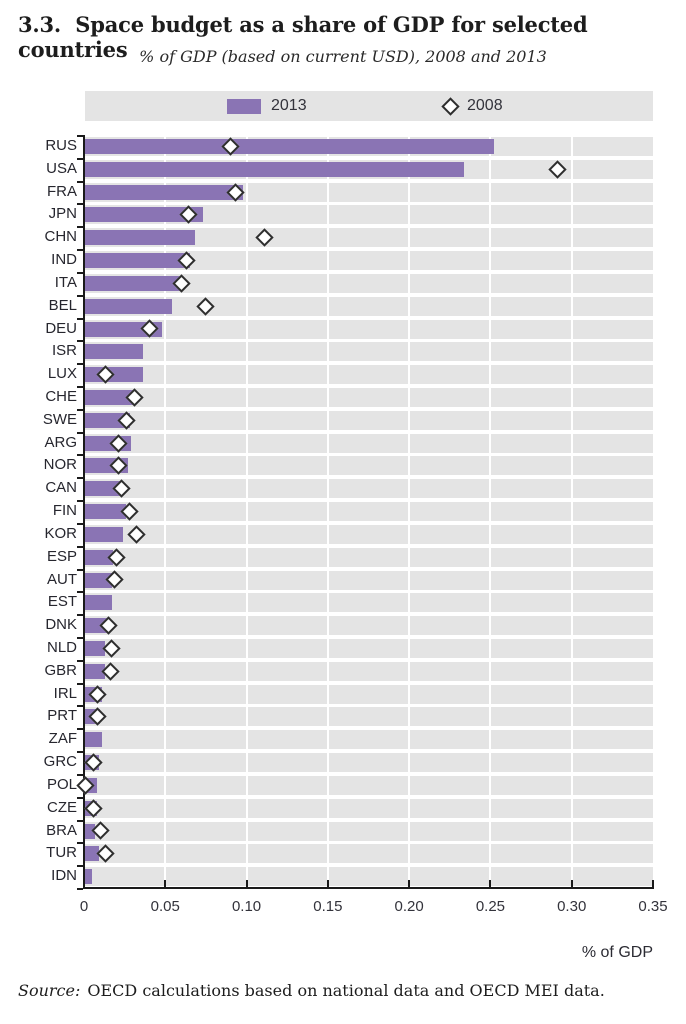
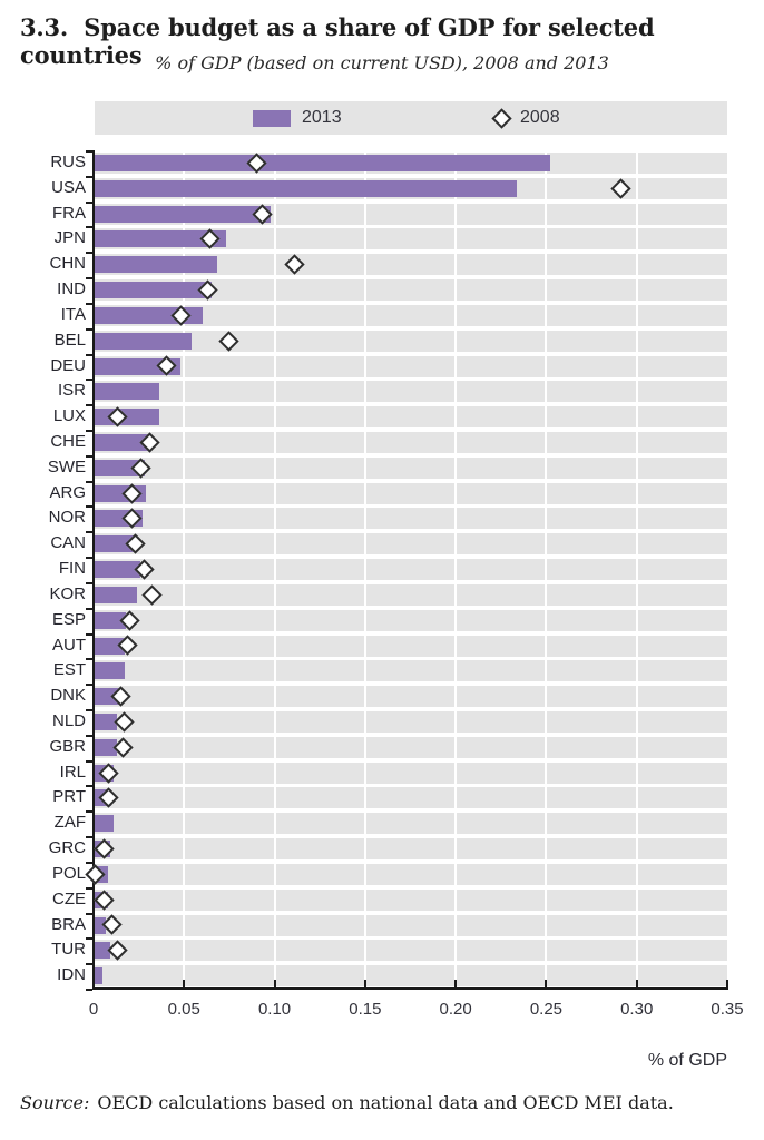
2008/ITA: 0.060 -> 0.048
